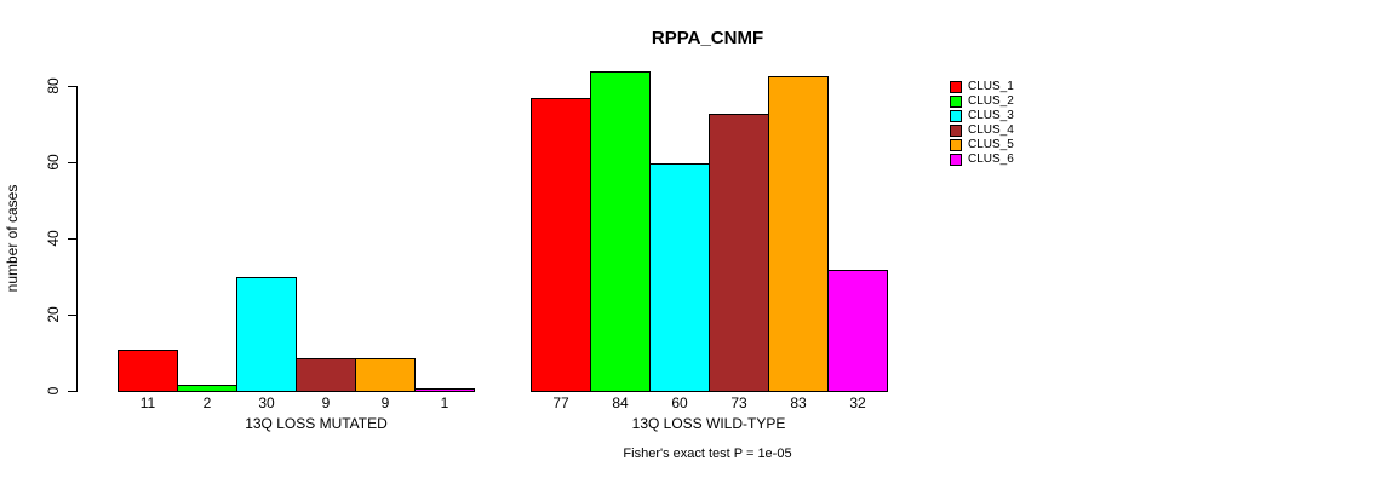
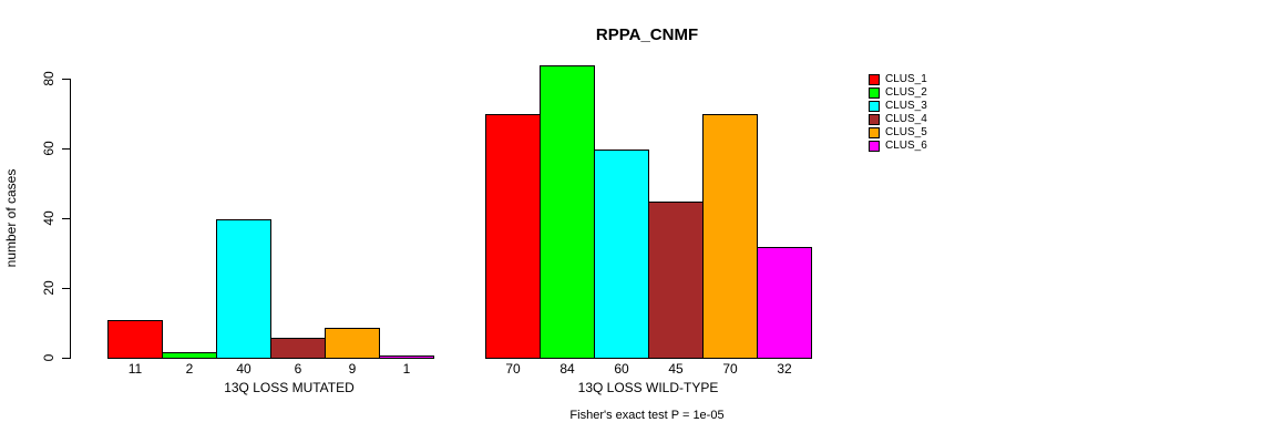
CLUS_3/13Q LOSS MUTATED: 30 -> 40
CLUS_4/13Q LOSS MUTATED: 9 -> 6
CLUS_1/13Q LOSS WILD-TYPE: 77 -> 70
CLUS_4/13Q LOSS WILD-TYPE: 73 -> 45
CLUS_5/13Q LOSS WILD-TYPE: 83 -> 70
